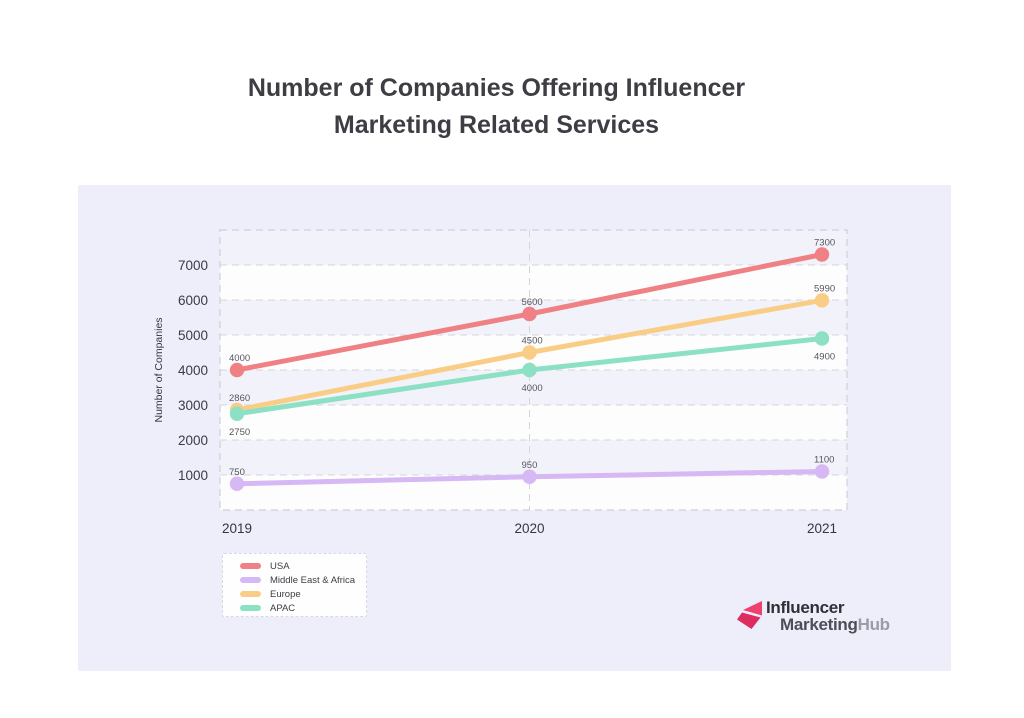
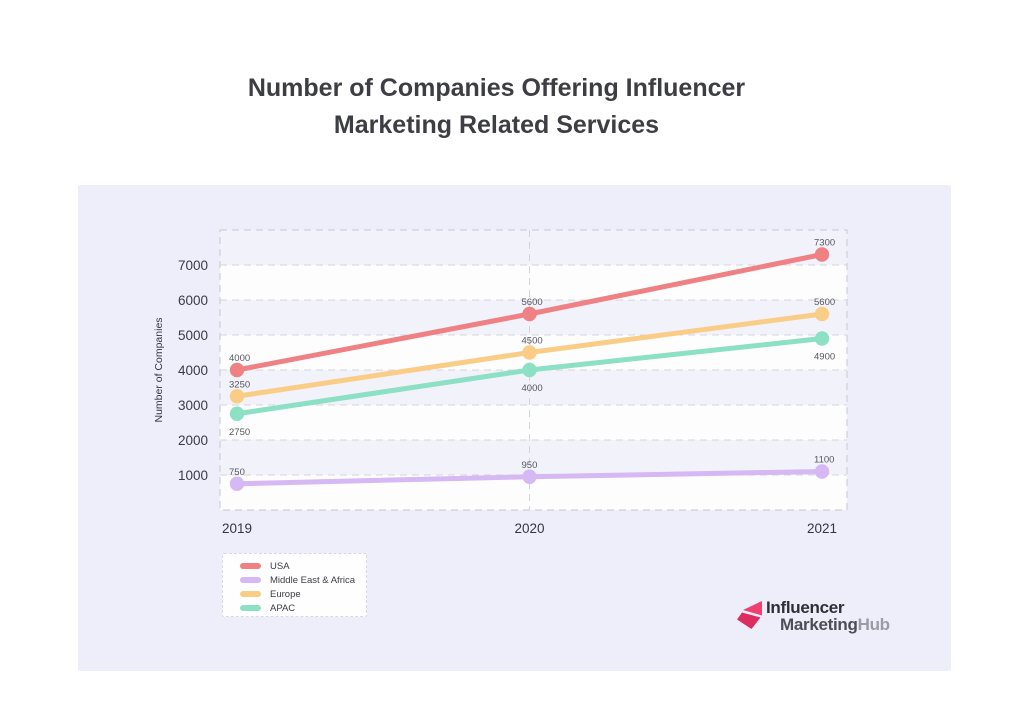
Europe/2019: 2860 -> 3250
Europe/2021: 5990 -> 5600
